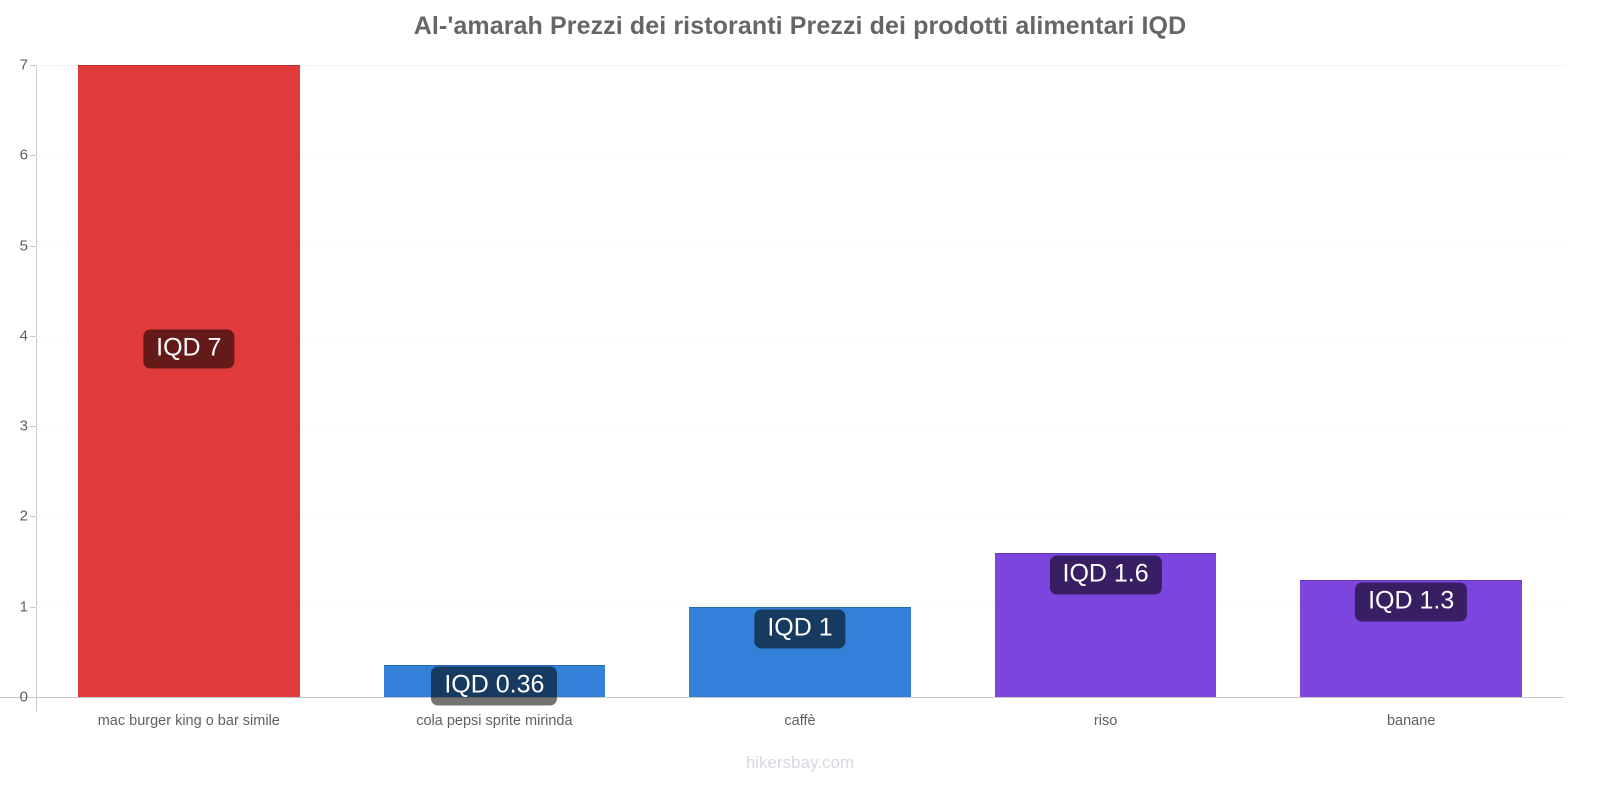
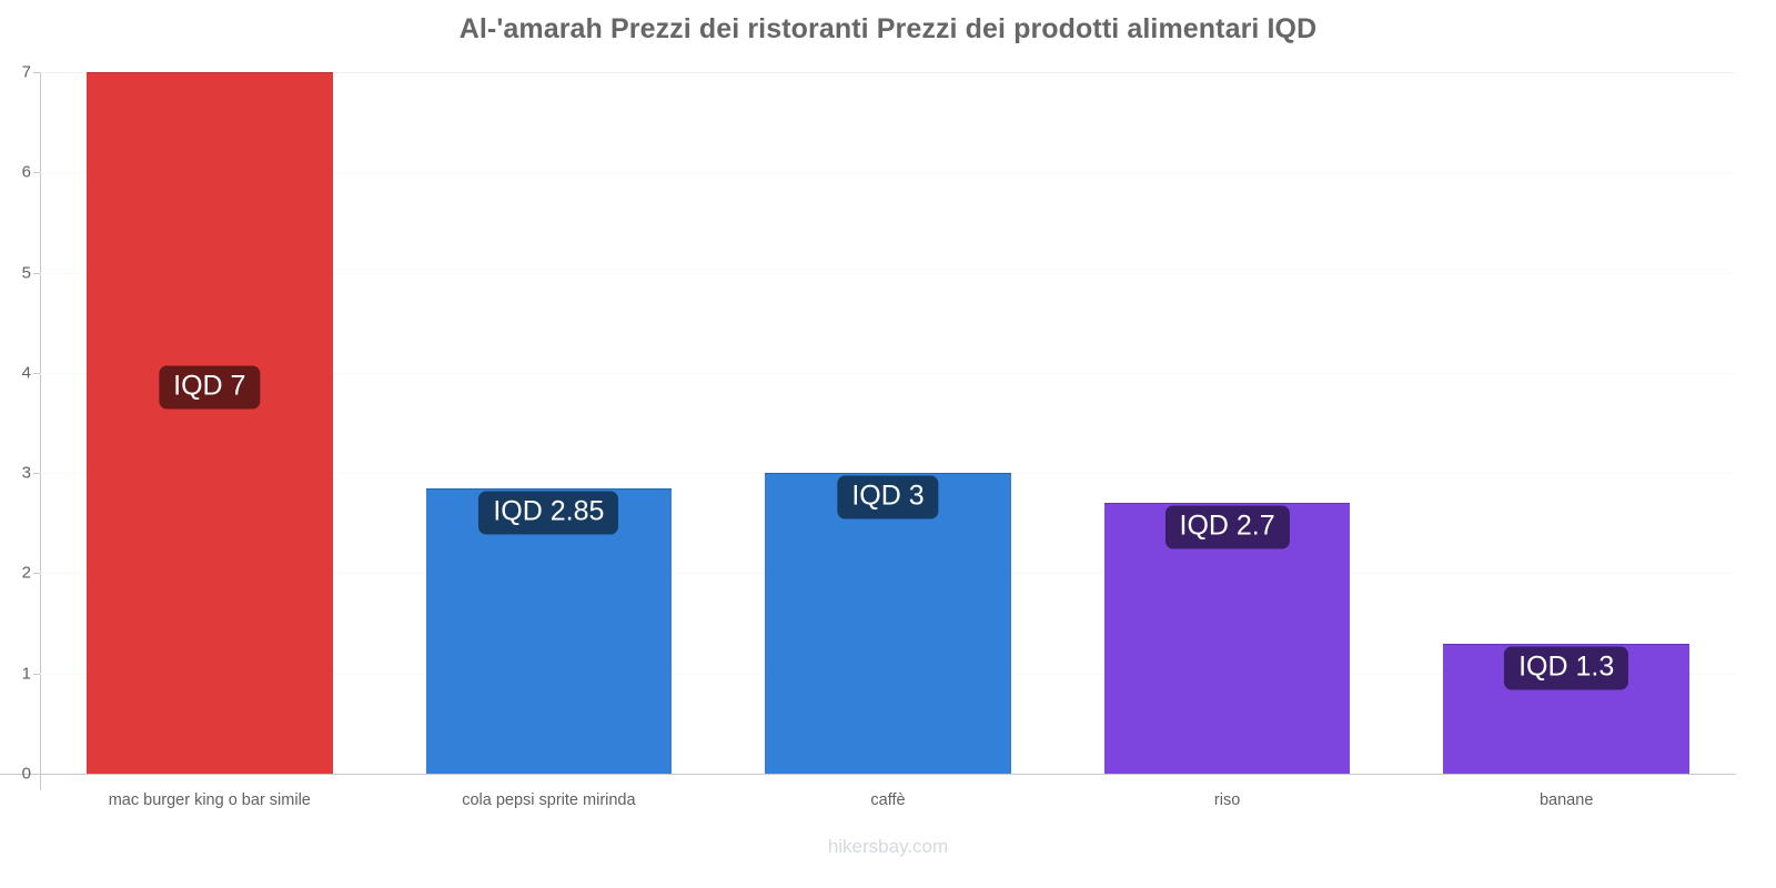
cola pepsi sprite mirinda: 0.36 -> 2.85
caffè: 1 -> 3
riso: 1.6 -> 2.7
